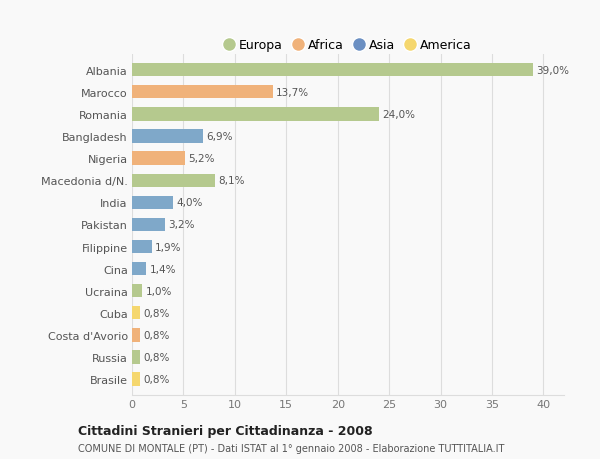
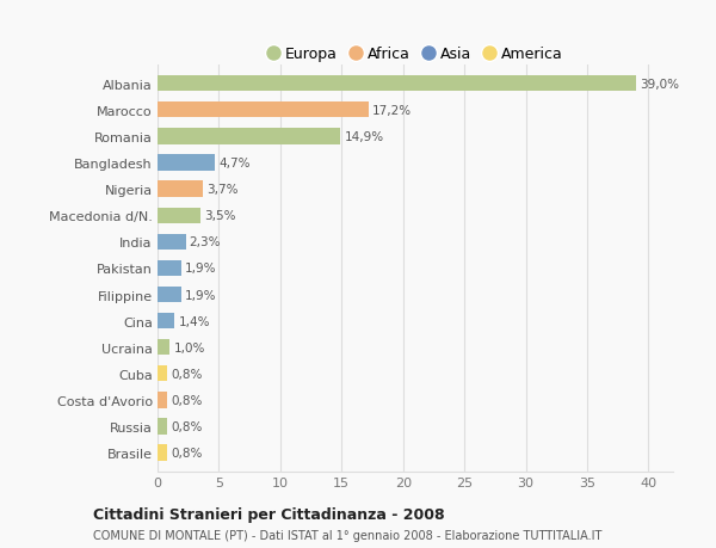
Marocco: 13,7% -> 17,2%
Romania: 24,0% -> 14,9%
Bangladesh: 6,9% -> 4,7%
Nigeria: 5,2% -> 3,7%
Macedonia d/N.: 8,1% -> 3,5%
India: 4,0% -> 2,3%
Pakistan: 3,2% -> 1,9%
